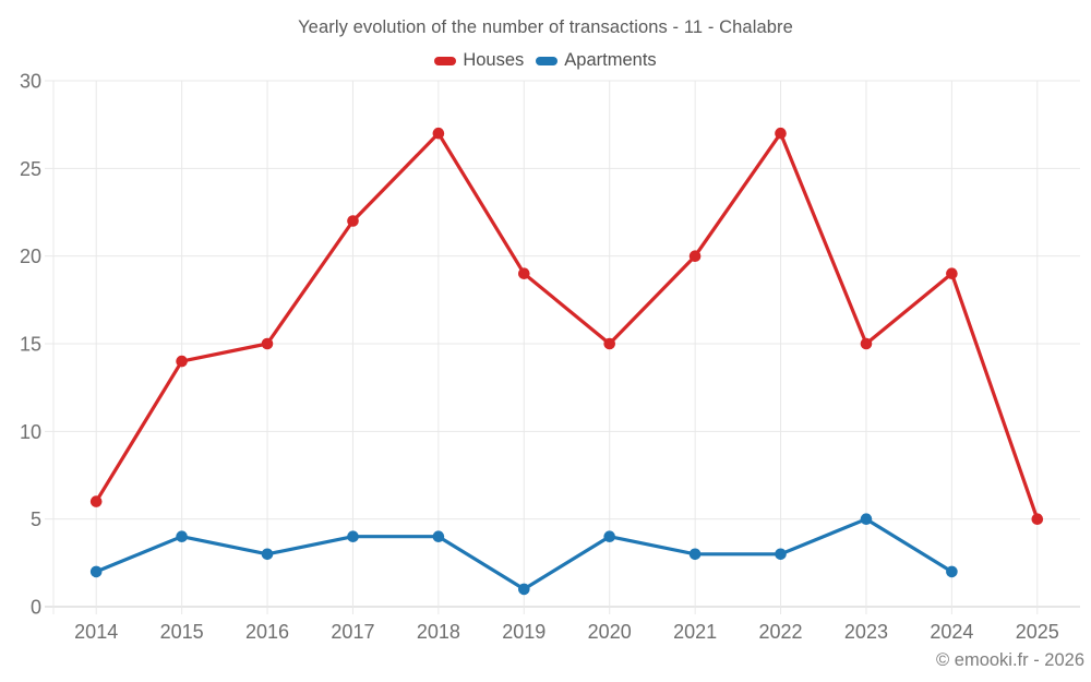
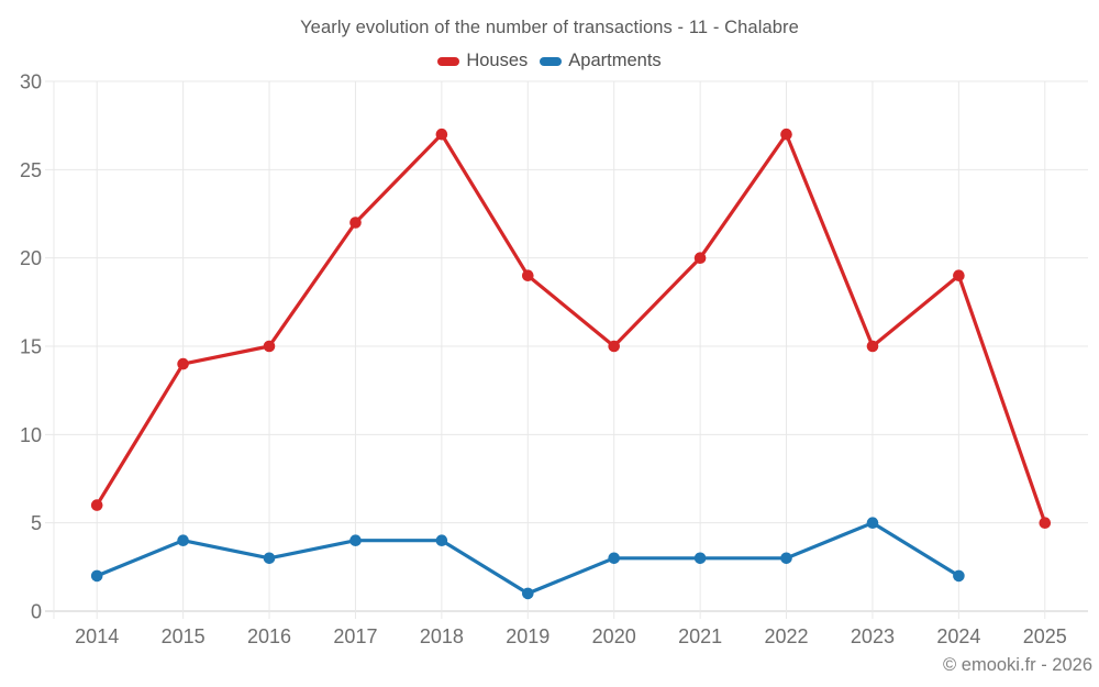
Apartments/2020: 4 -> 3
